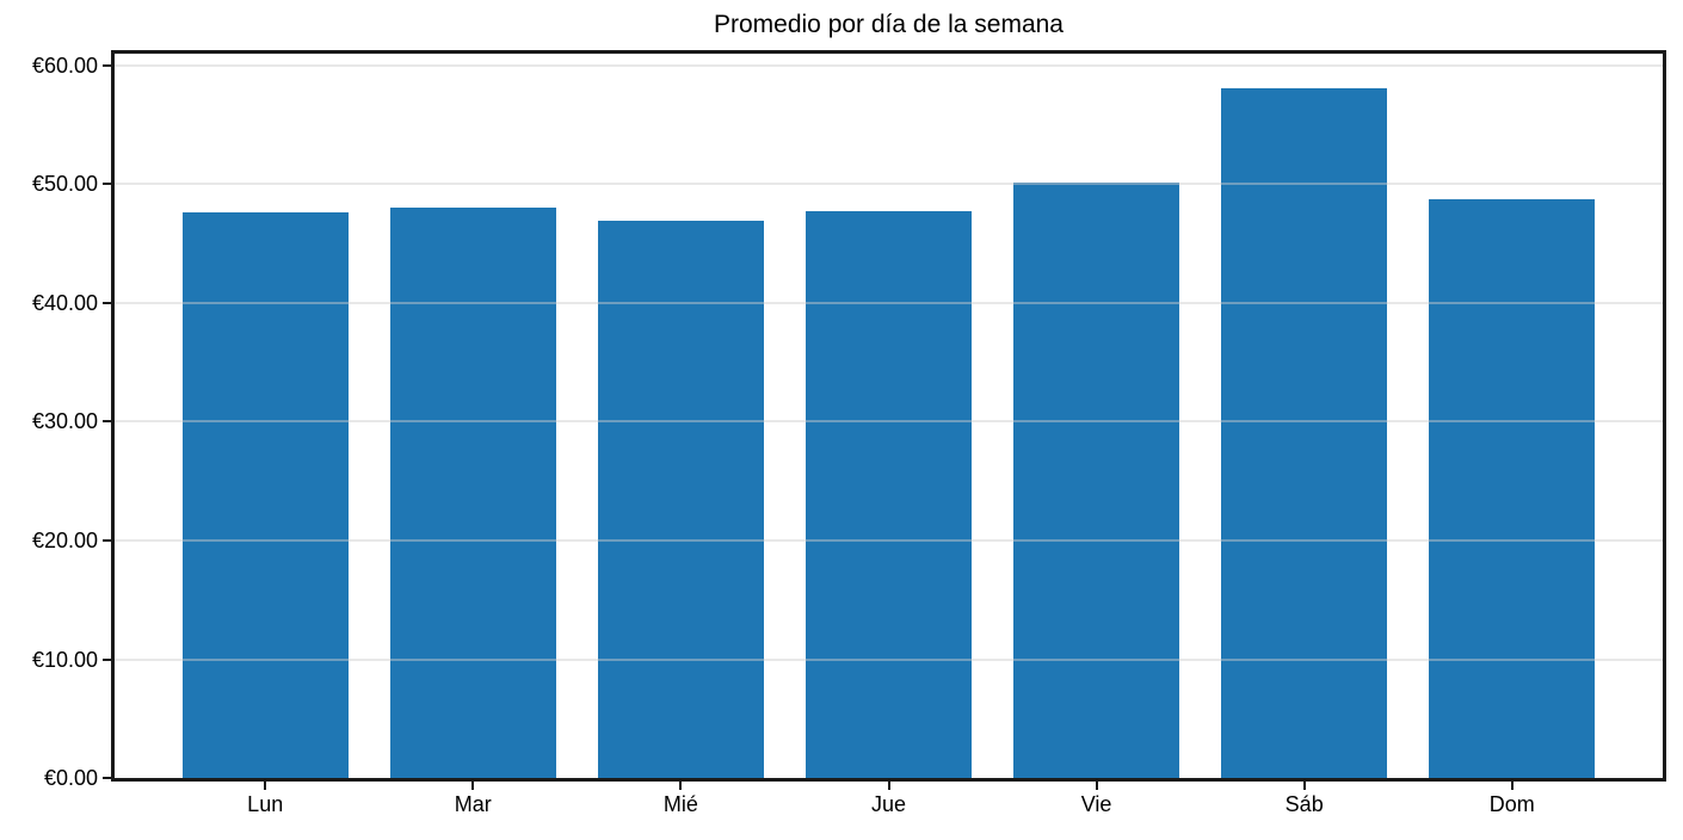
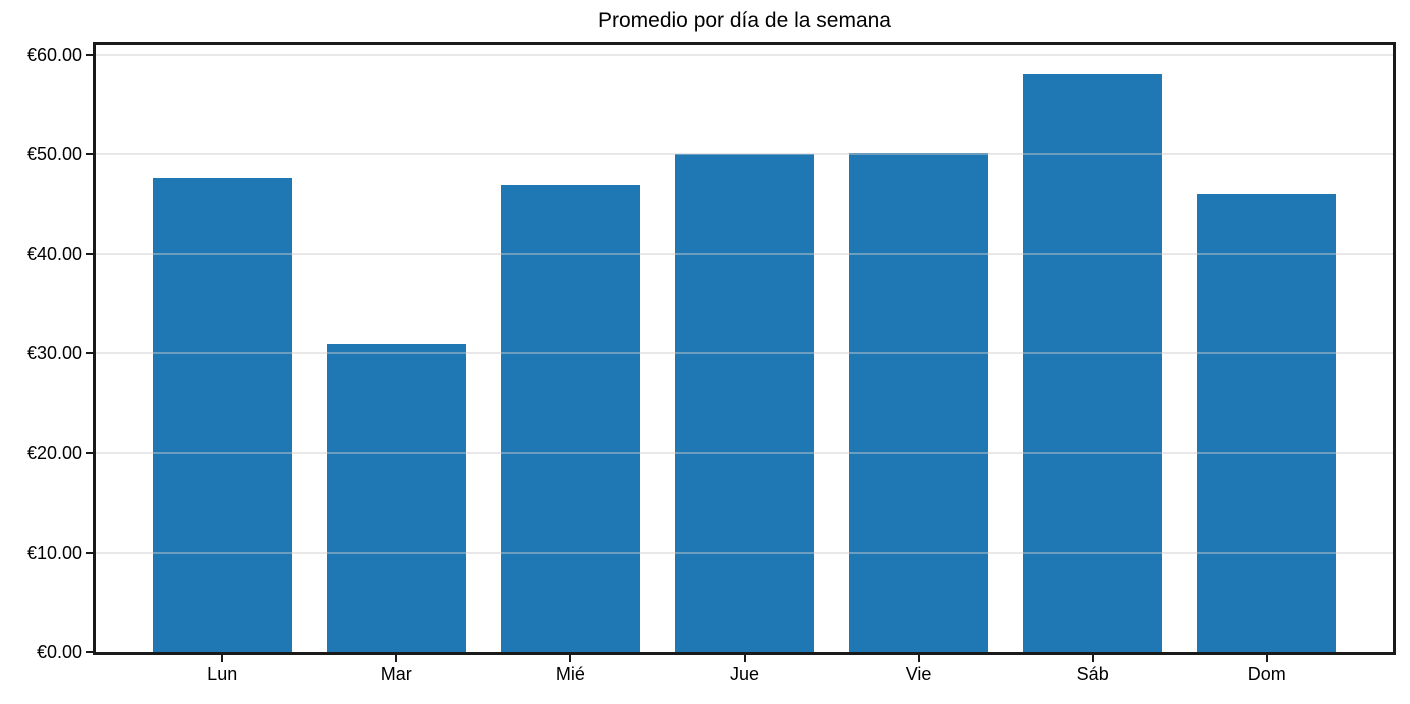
Mar: €48 -> €31
Jue: €48 -> €50
Dom: €49 -> €46
